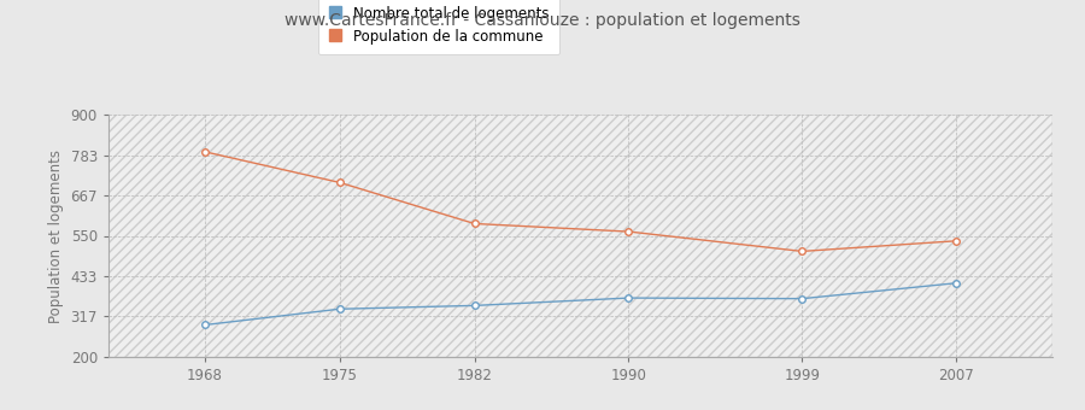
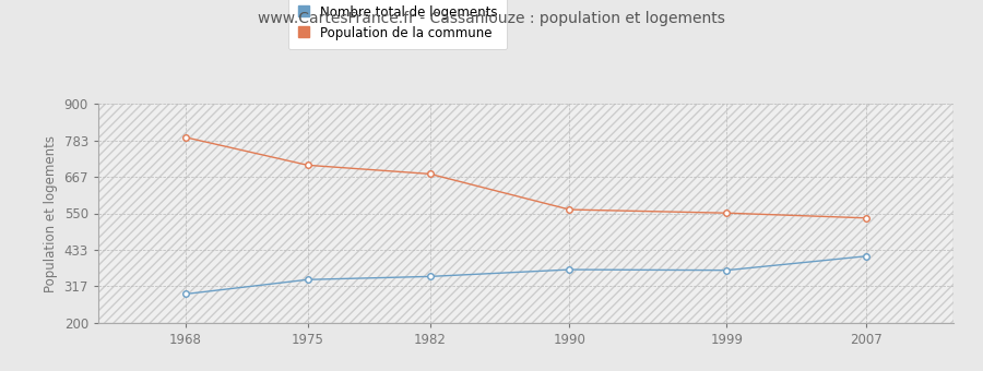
Population de la commune/1982: 585 -> 676
Population de la commune/1999: 505 -> 551
